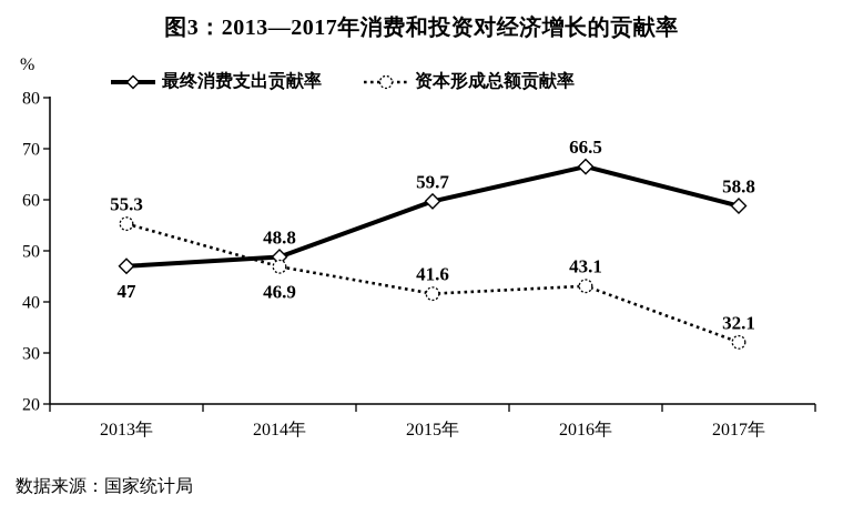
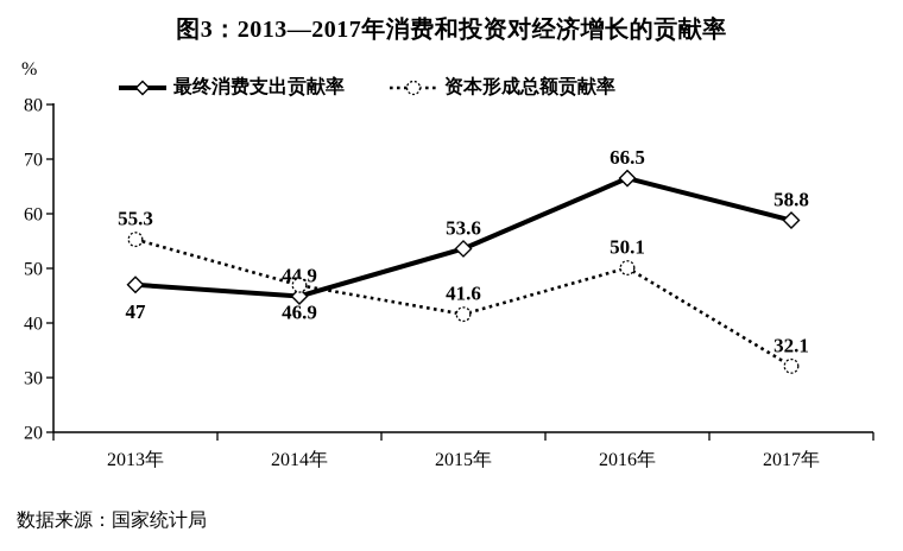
最终消费支出贡献率/2014年: 48.8 -> 44.9
最终消费支出贡献率/2015年: 59.7 -> 53.6
资本形成总额贡献率/2016年: 43.1 -> 50.1
